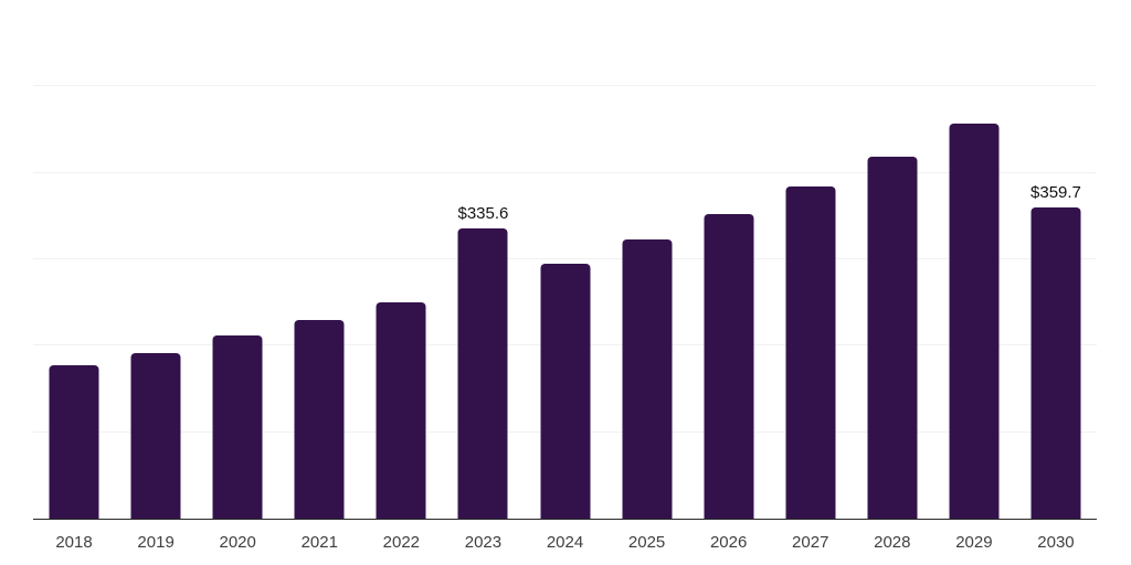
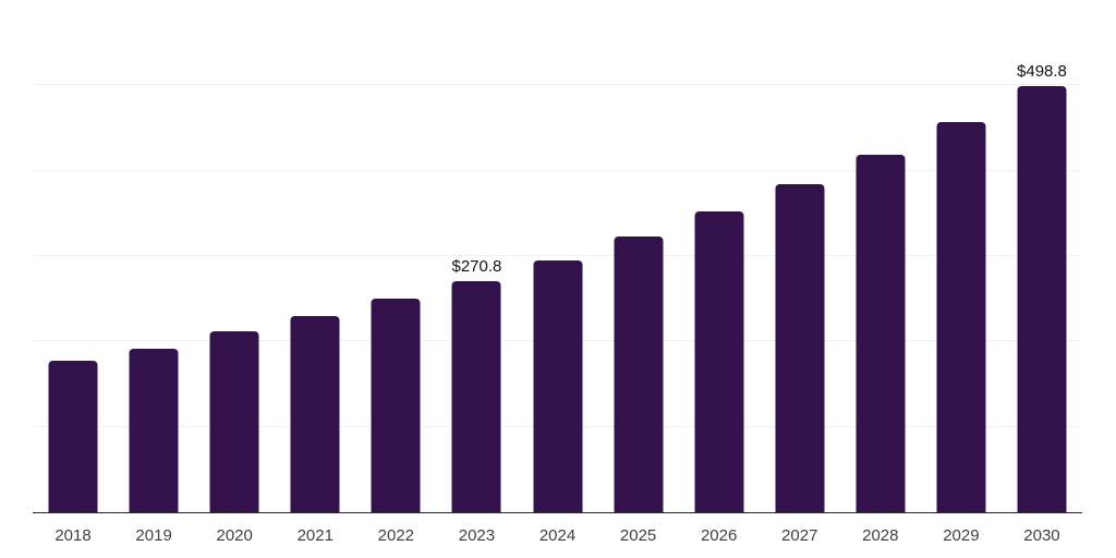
2023: $335.6 -> $270.8
2030: $359.7 -> $498.8
